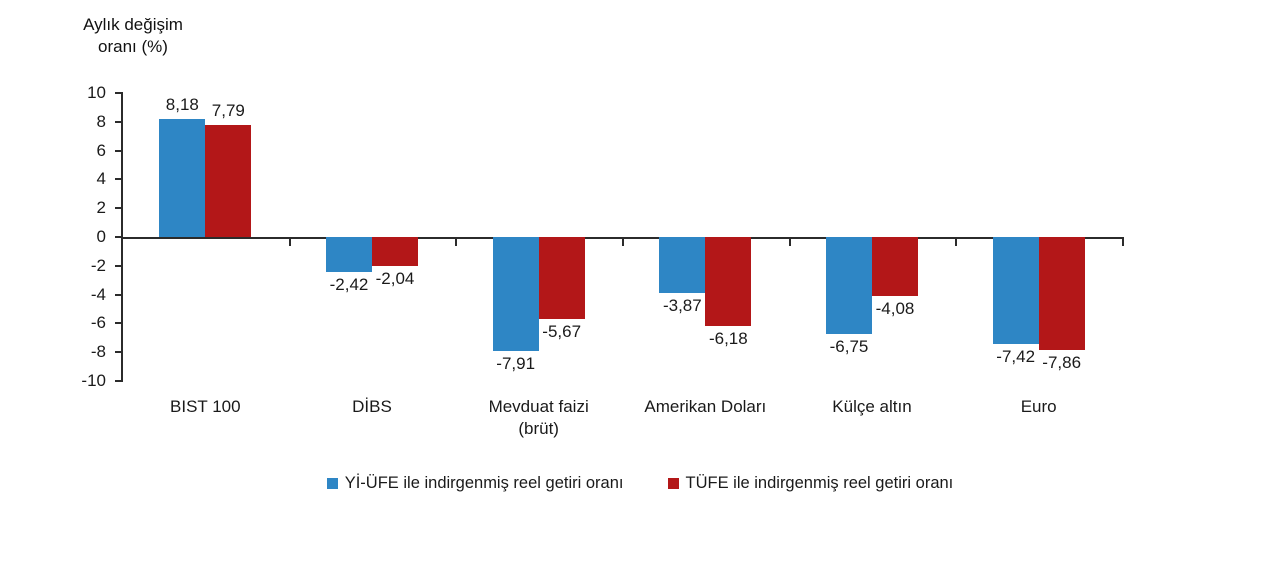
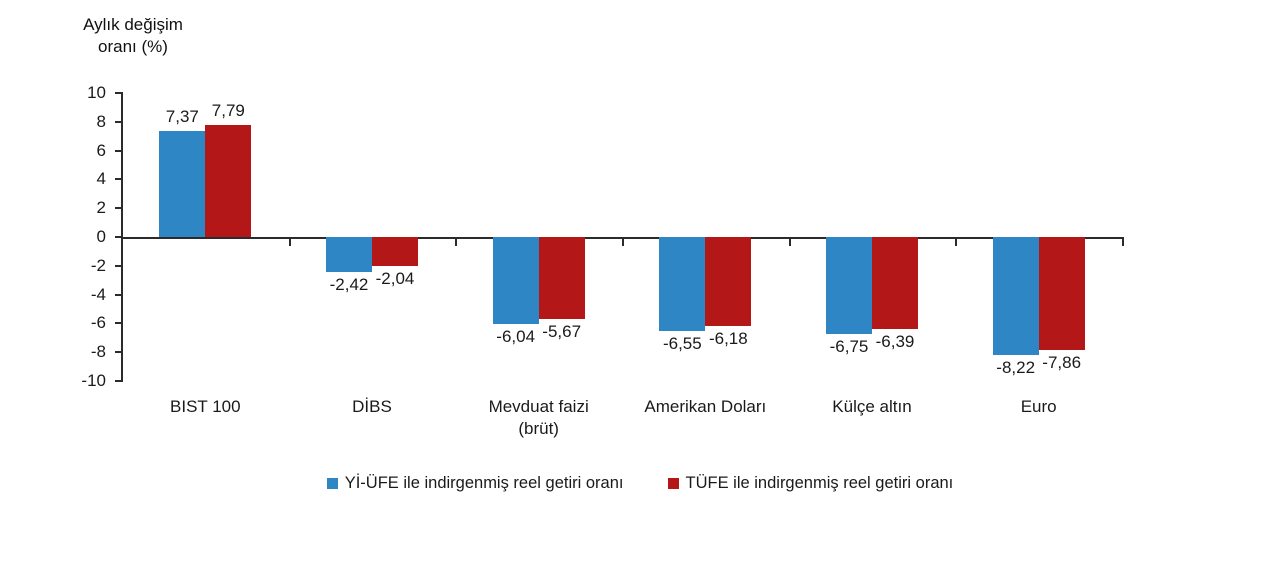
Yİ-ÜFE ile indirgenmiş reel getiri oranı/BIST 100: 8,18 -> 7,37
Yİ-ÜFE ile indirgenmiş reel getiri oranı/Mevduat faizi (brüt): -7,91 -> -6,04
Yİ-ÜFE ile indirgenmiş reel getiri oranı/Amerikan Doları: -3,87 -> -6,55
TÜFE ile indirgenmiş reel getiri oranı/Külçe altın: -4,08 -> -6,39
Yİ-ÜFE ile indirgenmiş reel getiri oranı/Euro: -7,42 -> -8,22
